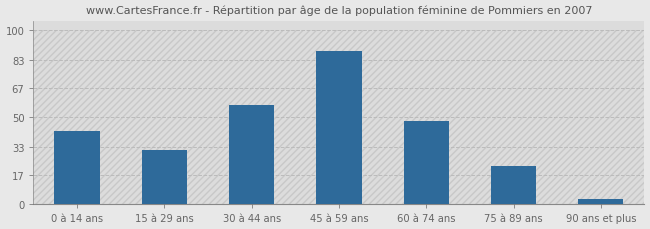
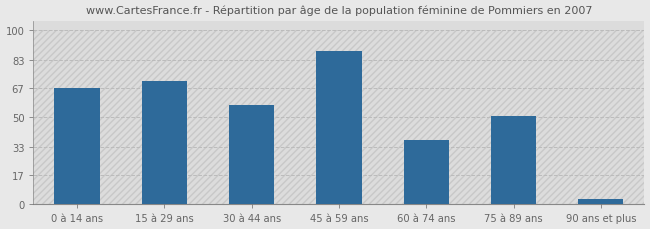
0 à 14 ans: 42 -> 67
15 à 29 ans: 31 -> 71
60 à 74 ans: 48 -> 37
75 à 89 ans: 22 -> 51
